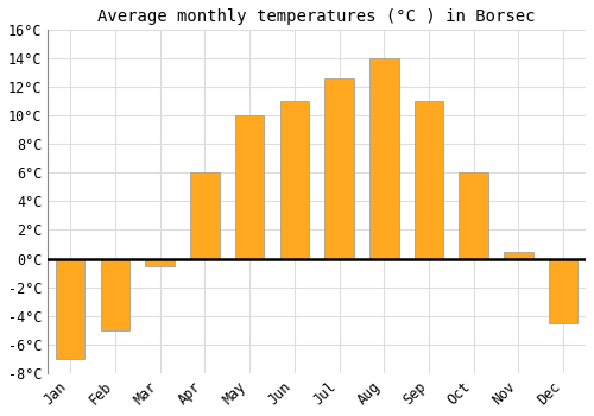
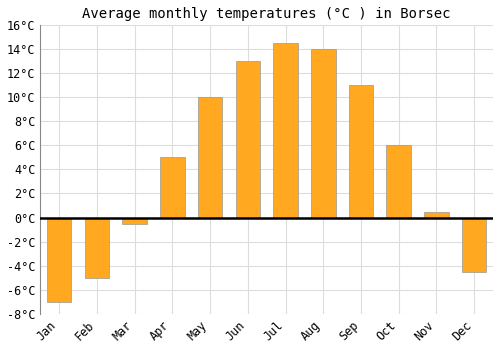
Apr: 6.0°C -> 5.0°C
Jun: 11.0°C -> 13.0°C
Jul: 12.6°C -> 14.5°C
